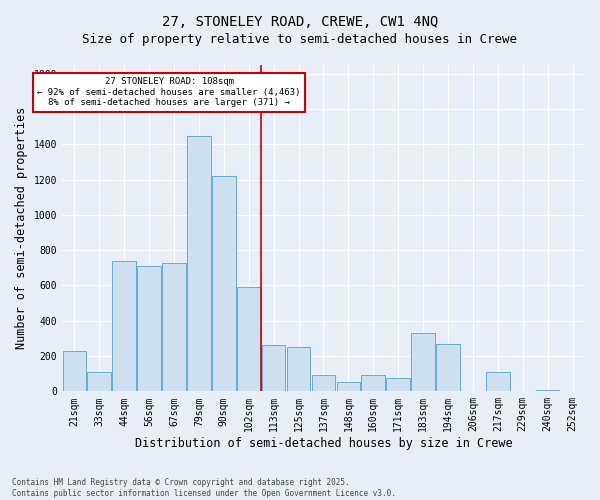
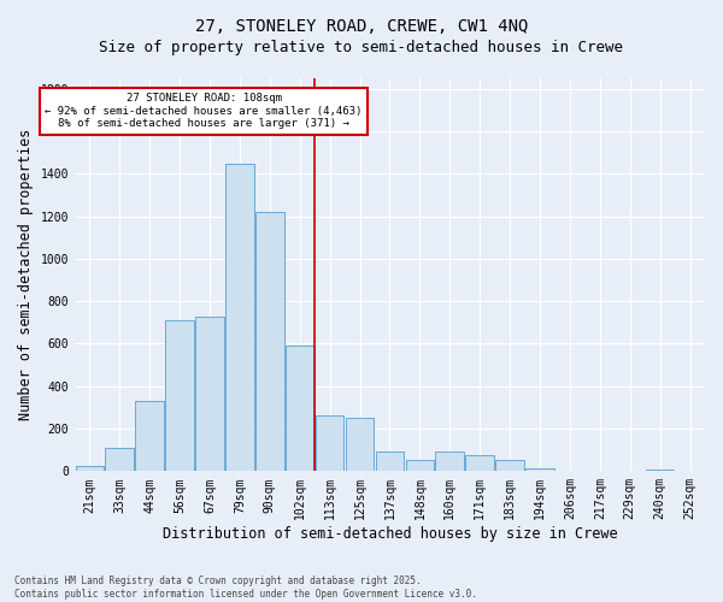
21sqm: 230 -> 20
44sqm: 740 -> 330
183sqm: 330 -> 60
194sqm: 270 -> 10
217sqm: 110 -> 0
